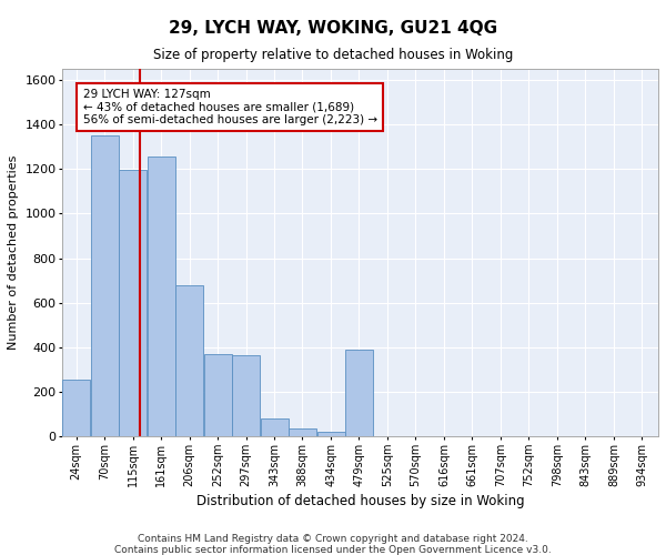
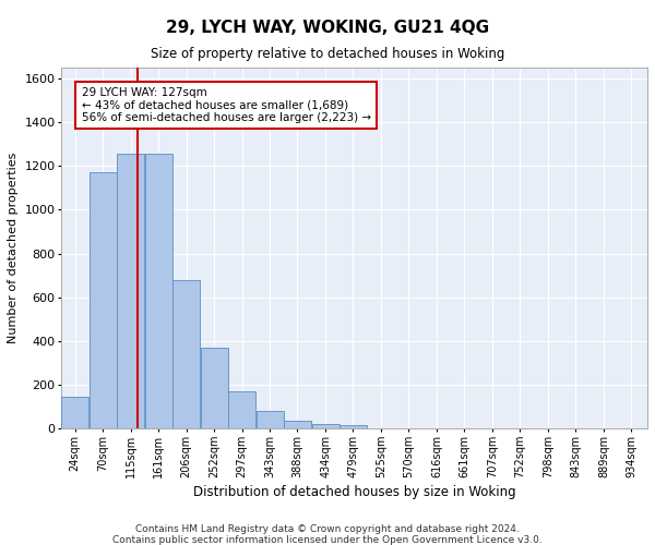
24sqm: 255 -> 145
70sqm: 1350 -> 1170
115sqm: 1195 -> 1255
297sqm: 365 -> 170
479sqm: 390 -> 15
